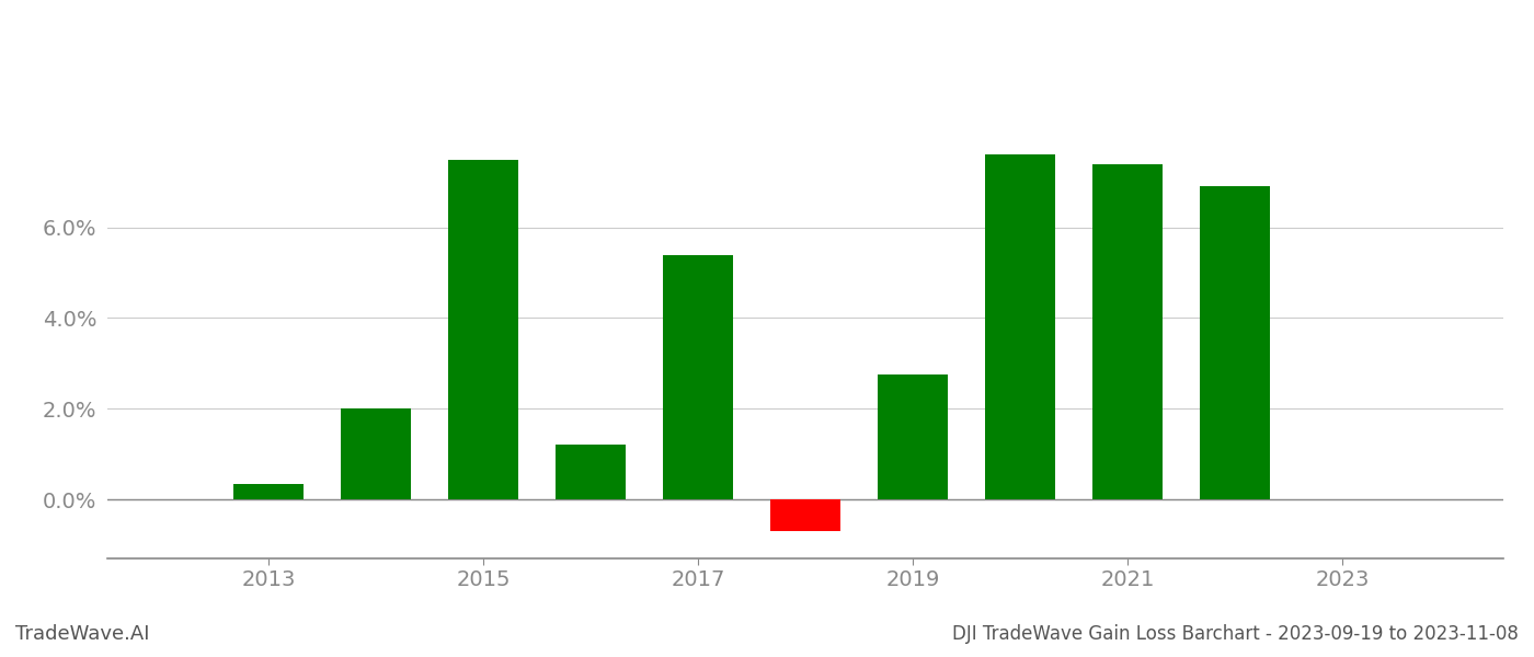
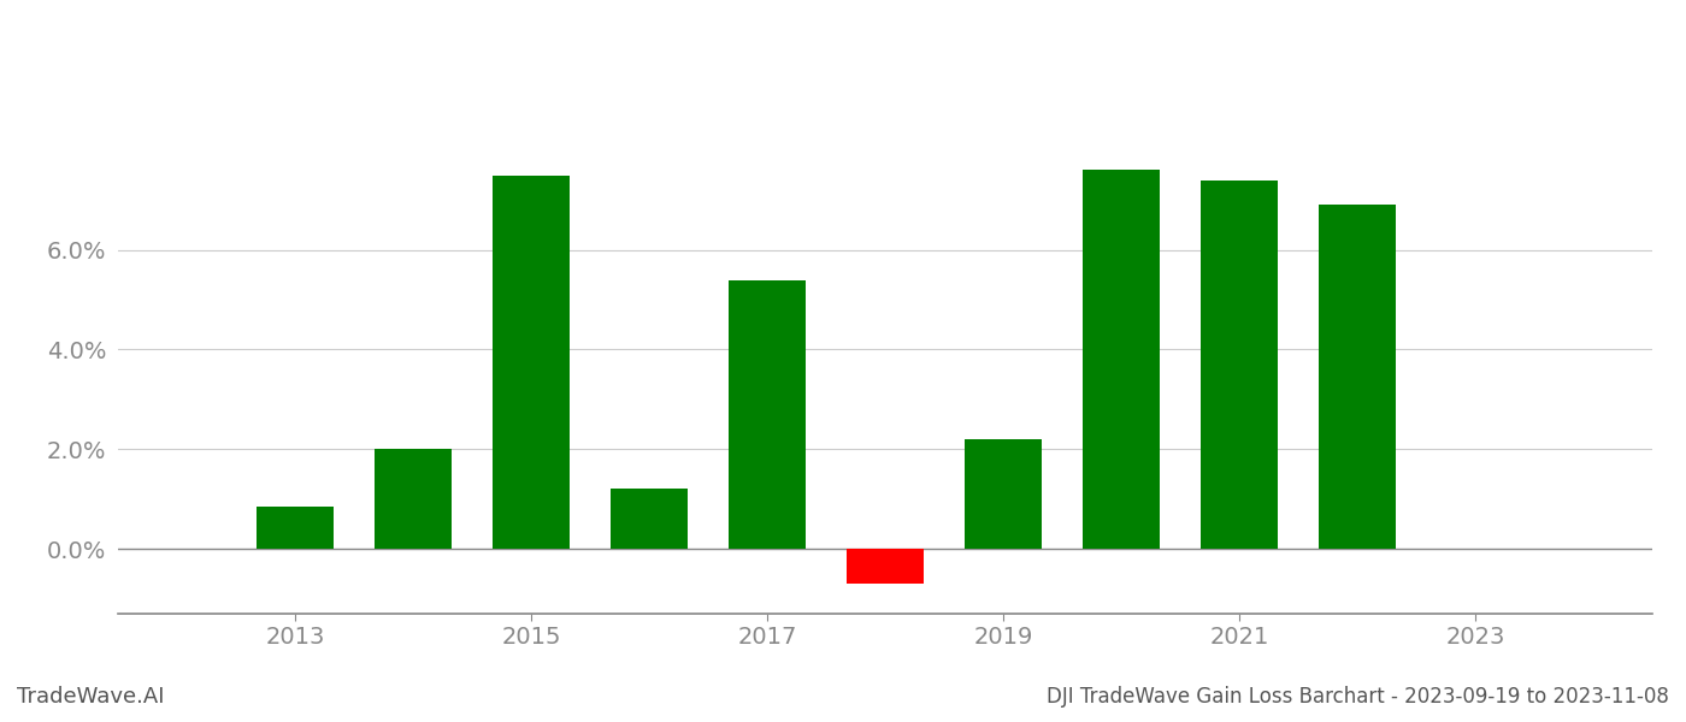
2013: 0.35% -> 0.85%
2019: 2.75% -> 2.20%
